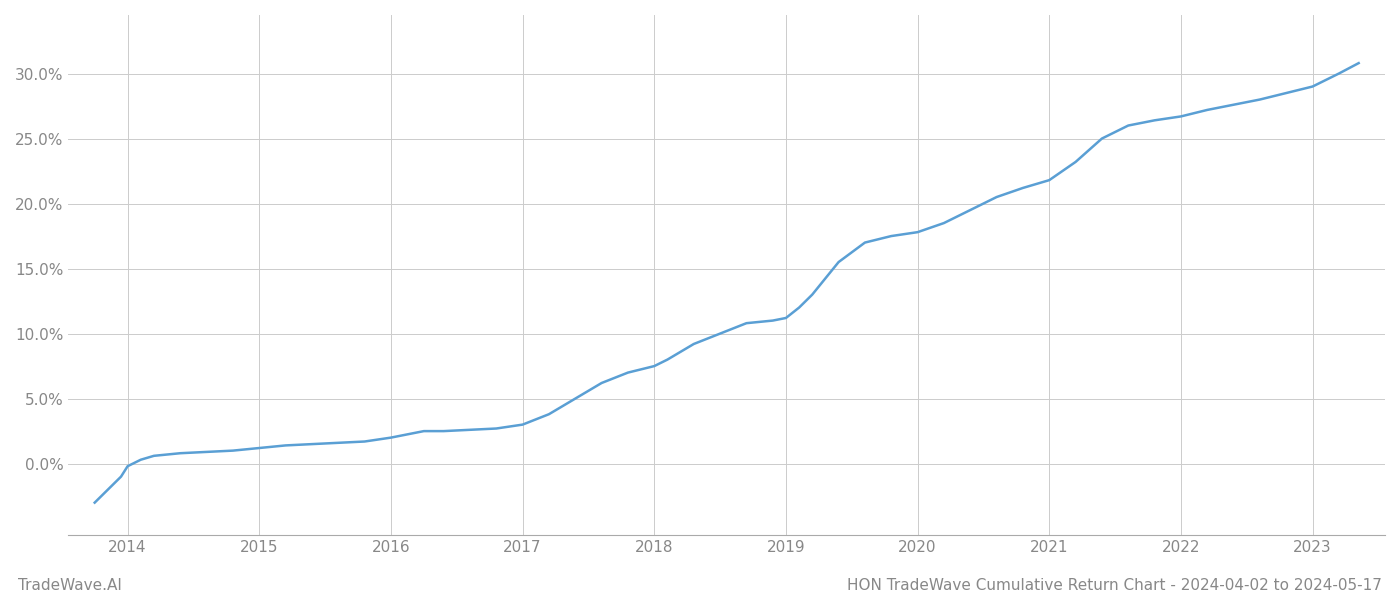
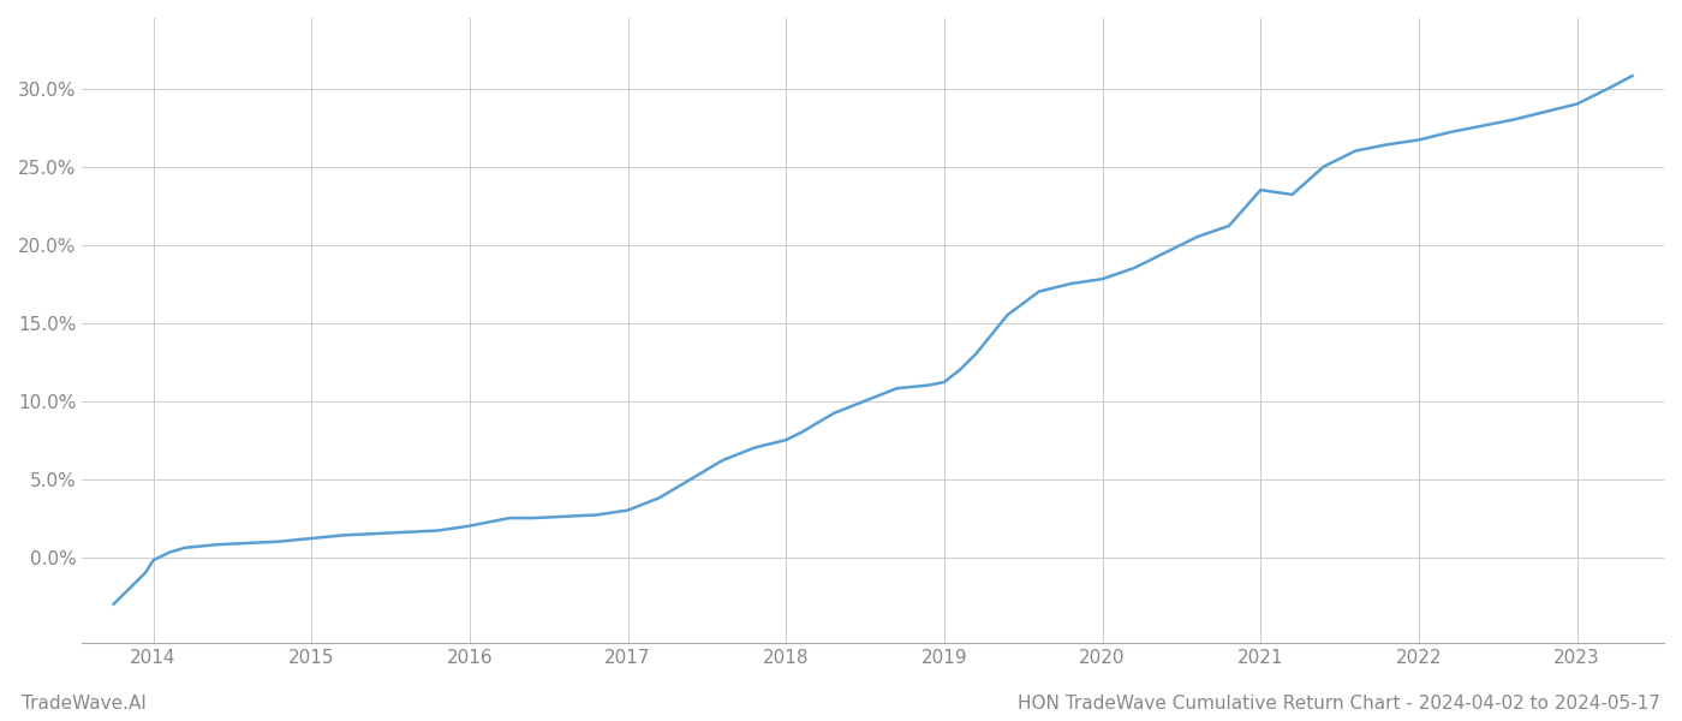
2021: 21.8% -> 23.5%
